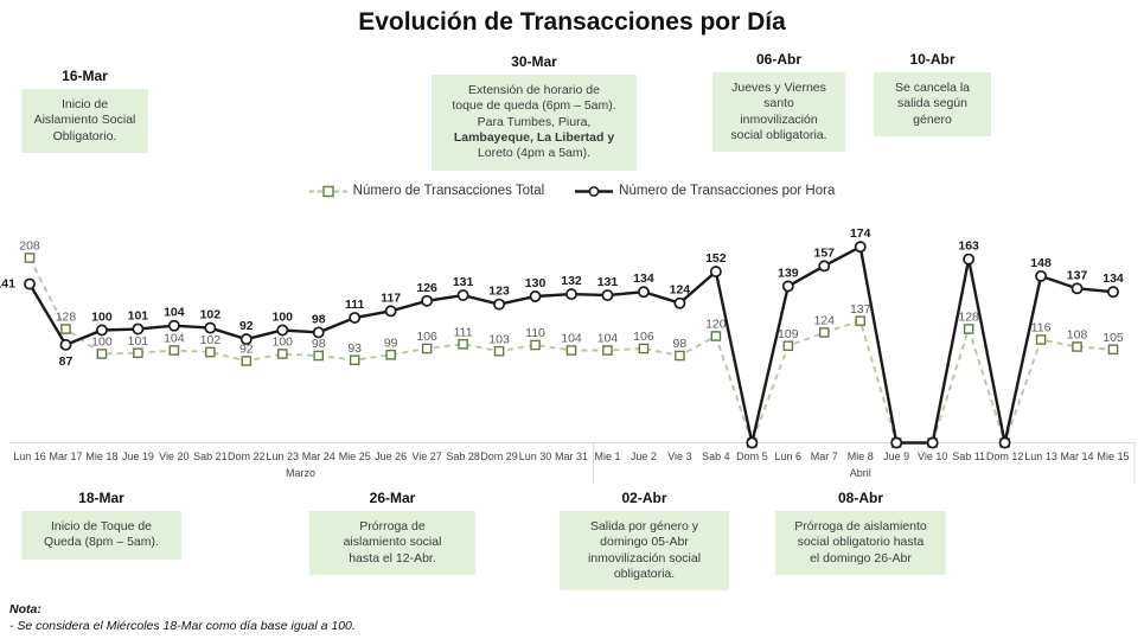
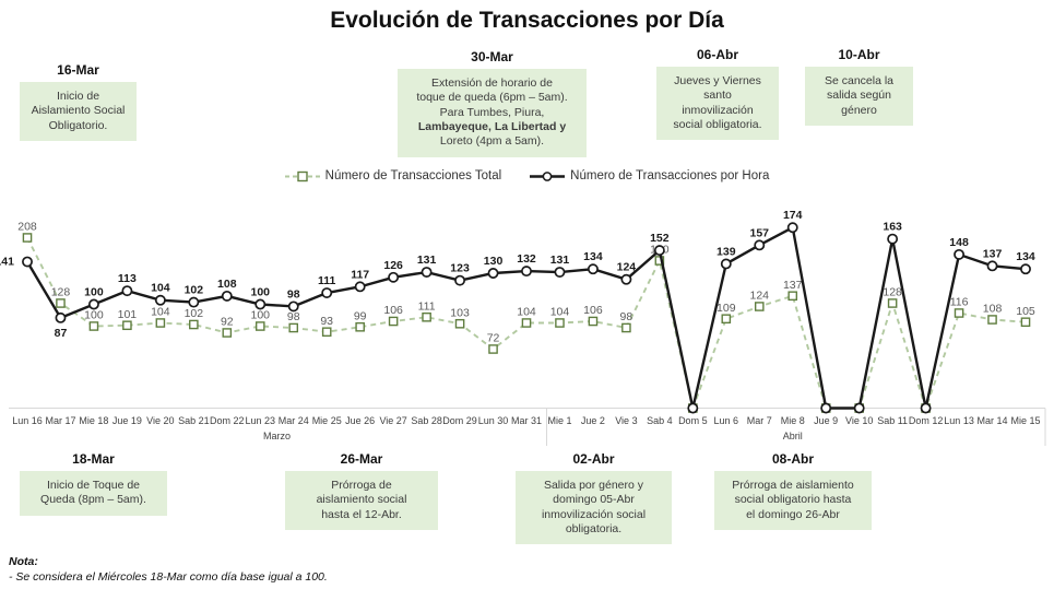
Número de Transacciones por Hora/Jue 19: 101 -> 113
Número de Transacciones por Hora/Dom 22: 92 -> 108
Número de Transacciones Total/Lun 30: 110 -> 72
Número de Transacciones Total/Sab 4: 120 -> 180
